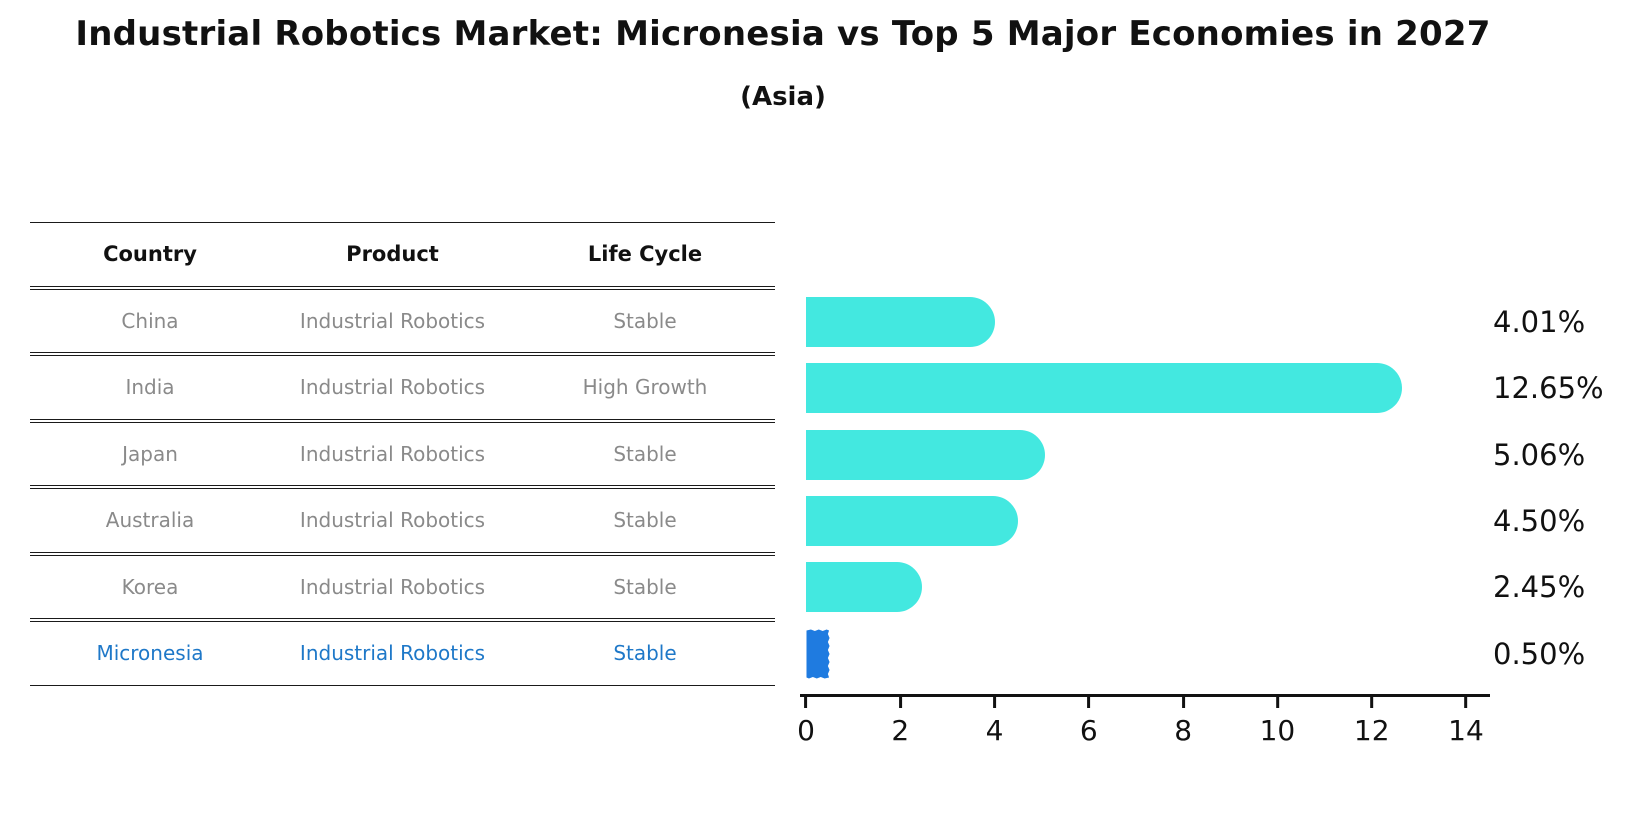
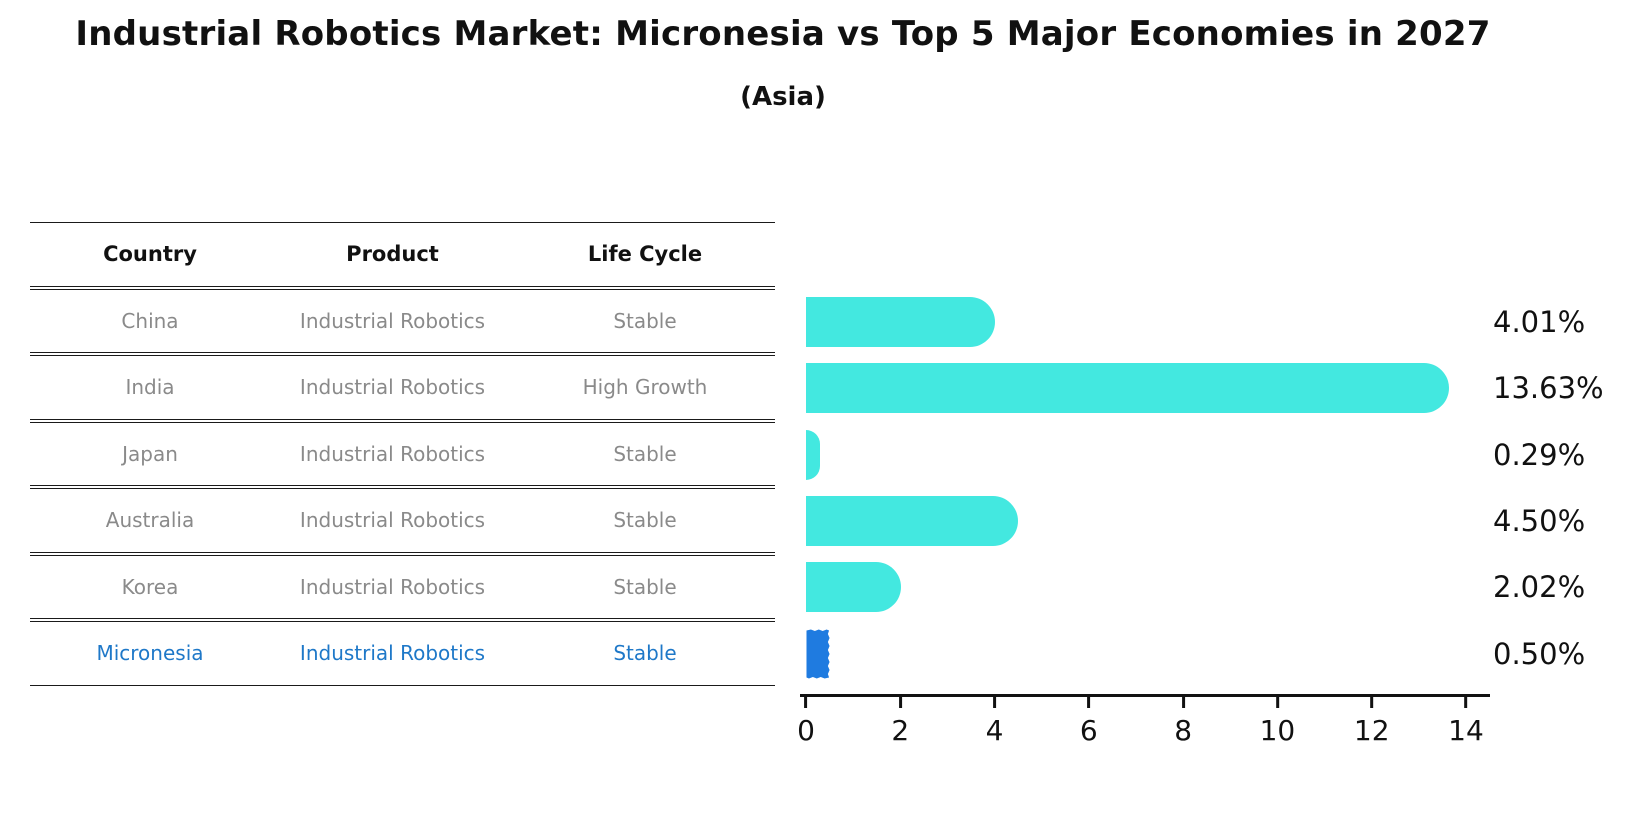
India: 12.65% -> 13.63%
Japan: 5.06% -> 0.29%
Korea: 2.45% -> 2.02%
